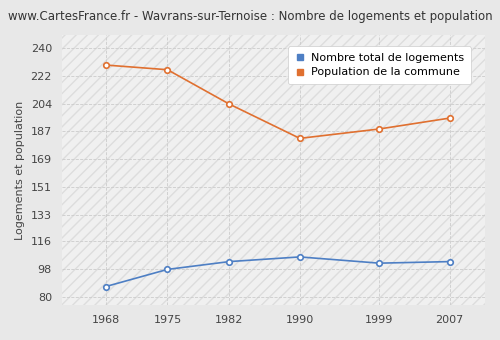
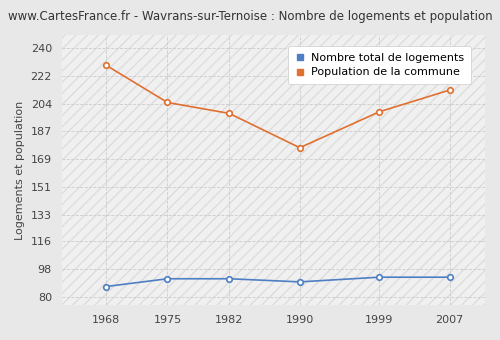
Nombre total de logements/1975: 98 -> 92
Population de la commune/1975: 226 -> 205
Nombre total de logements/1982: 103 -> 92
Population de la commune/1982: 204 -> 198
Nombre total de logements/1990: 106 -> 90
Population de la commune/1990: 182 -> 176
Nombre total de logements/1999: 102 -> 93
Population de la commune/1999: 188 -> 199
Nombre total de logements/2007: 103 -> 93
Population de la commune/2007: 195 -> 213
